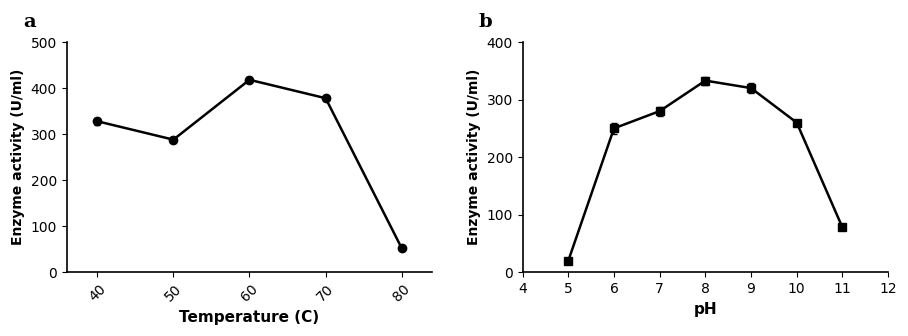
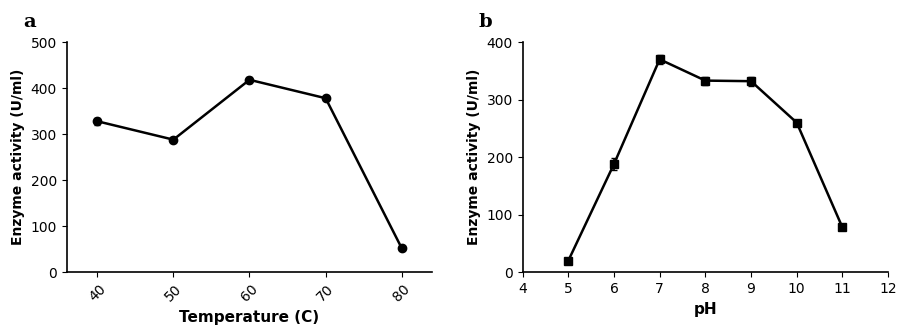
6: 250 -> 188
7: 280 -> 370
9: 320 -> 332
